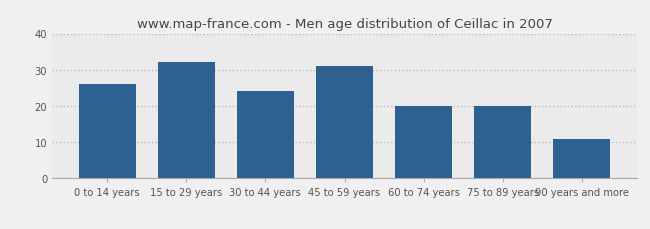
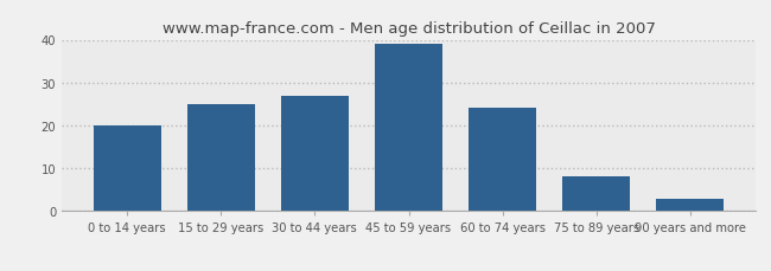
0 to 14 years: 26 -> 20
15 to 29 years: 32 -> 25
30 to 44 years: 24 -> 27
45 to 59 years: 31 -> 39
60 to 74 years: 20 -> 24
75 to 89 years: 20 -> 8
90 years and more: 11 -> 3
